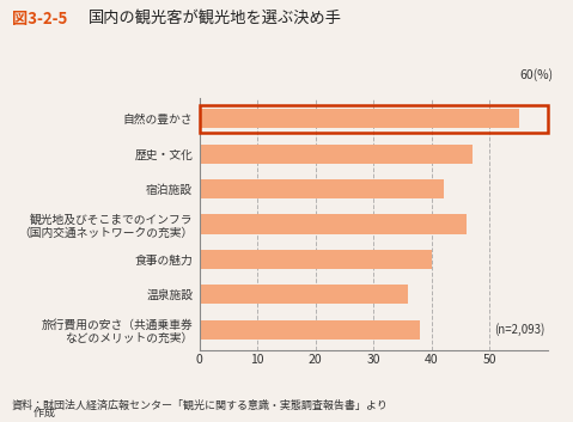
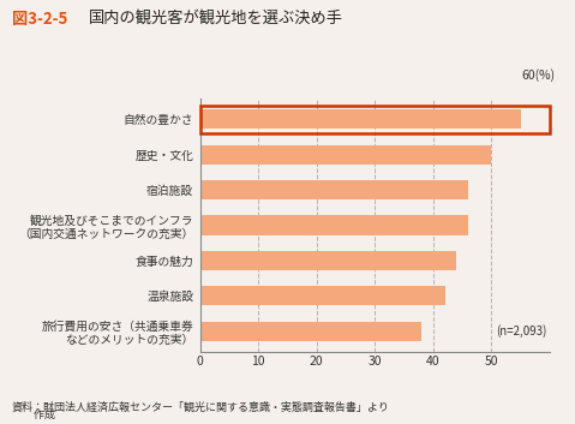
歴史・文化: 47 -> 50
宿泊施設: 42 -> 46
食事の魅力: 40 -> 44
温泉施設: 36 -> 42
